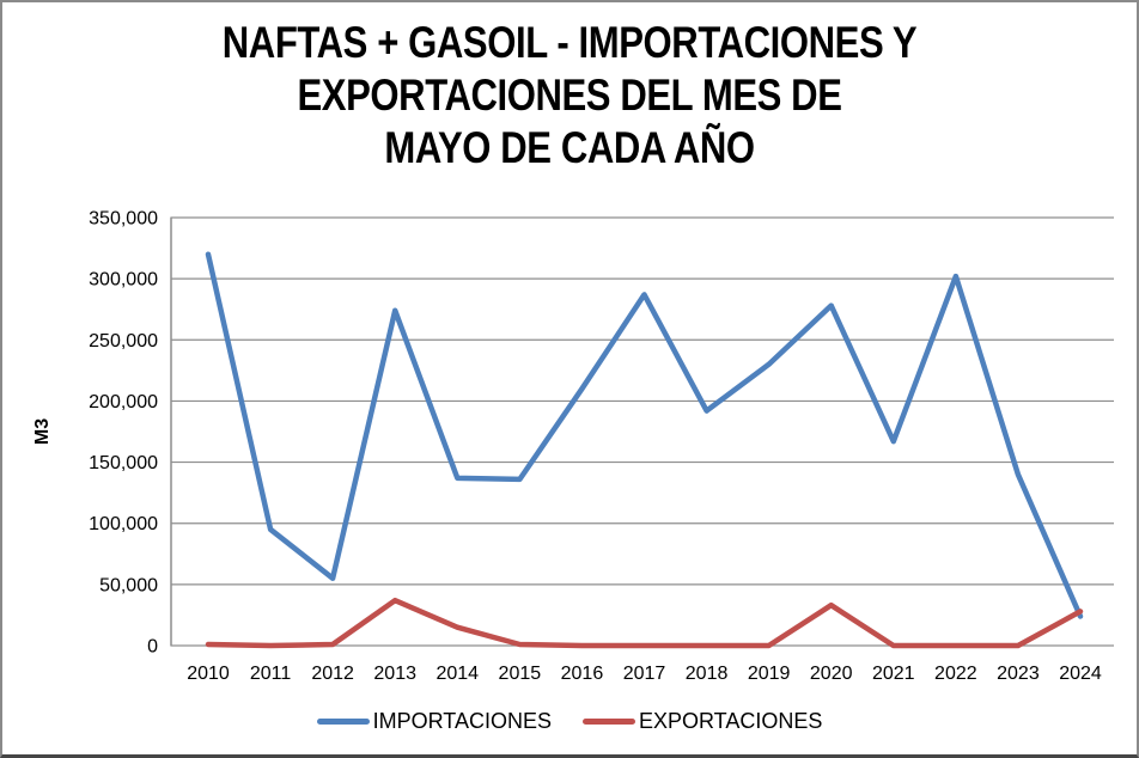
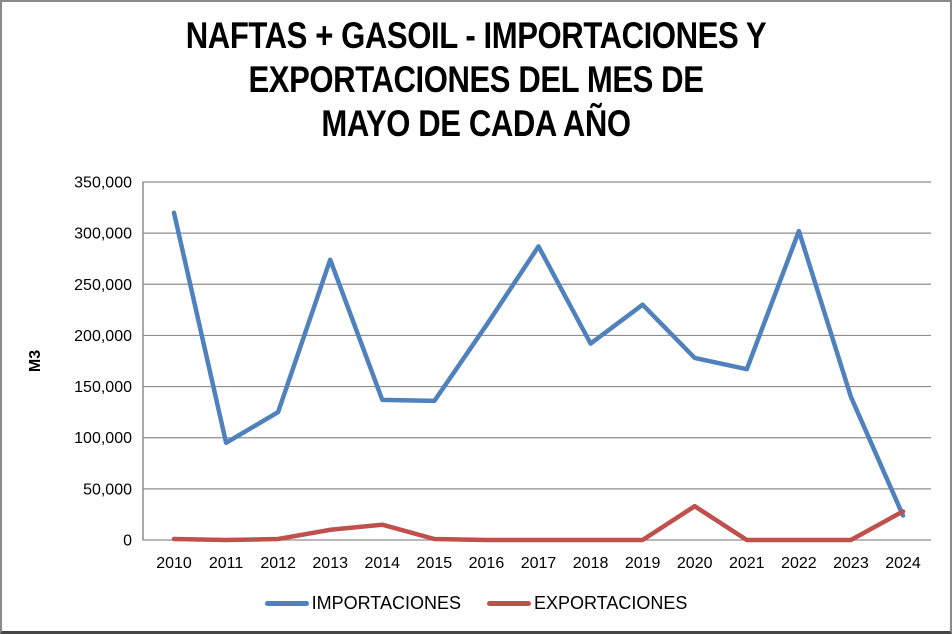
IMPORTACIONES/2012: 55000 -> 125000
EXPORTACIONES/2013: 37000 -> 10000
IMPORTACIONES/2020: 278000 -> 178000
